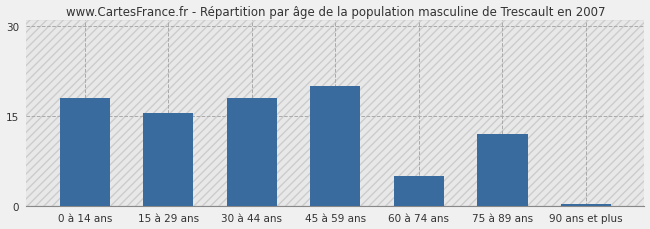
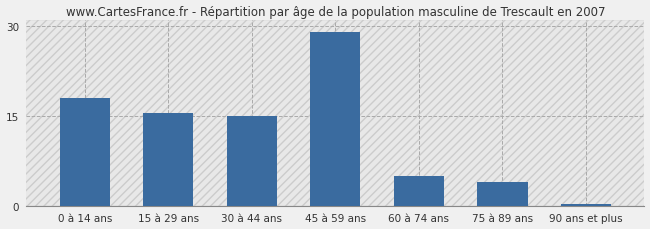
30 à 44 ans: 18.0 -> 15.0
45 à 59 ans: 20.0 -> 29.0
75 à 89 ans: 12.0 -> 4.0
